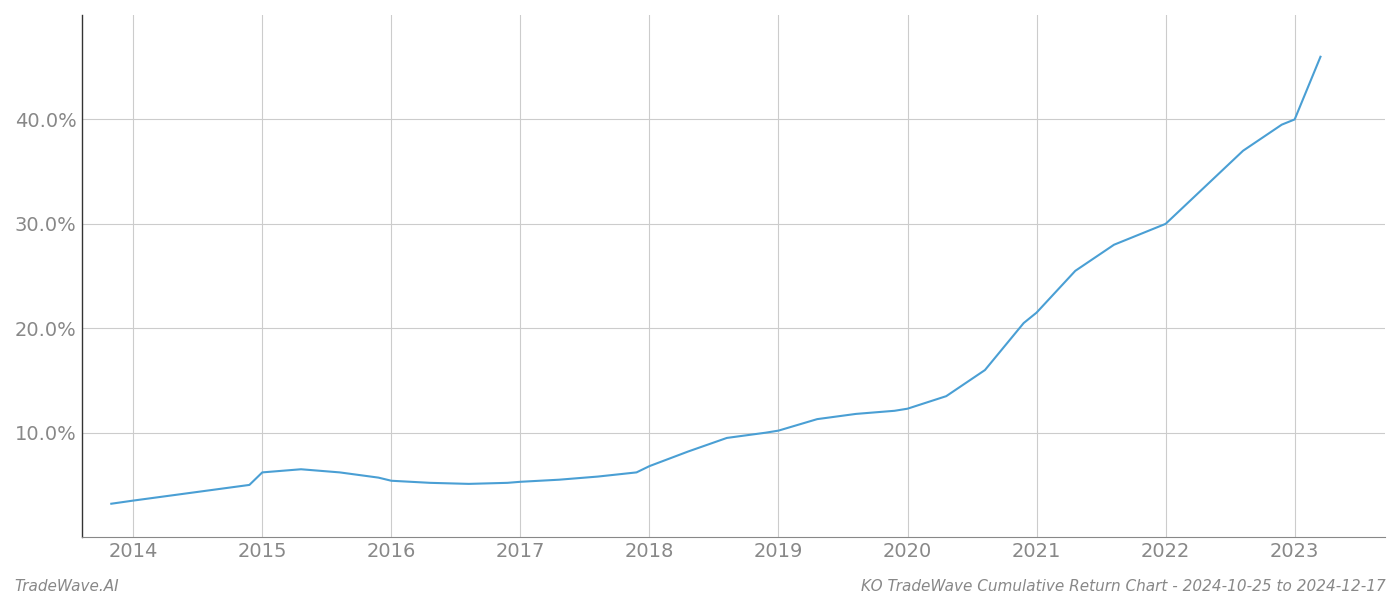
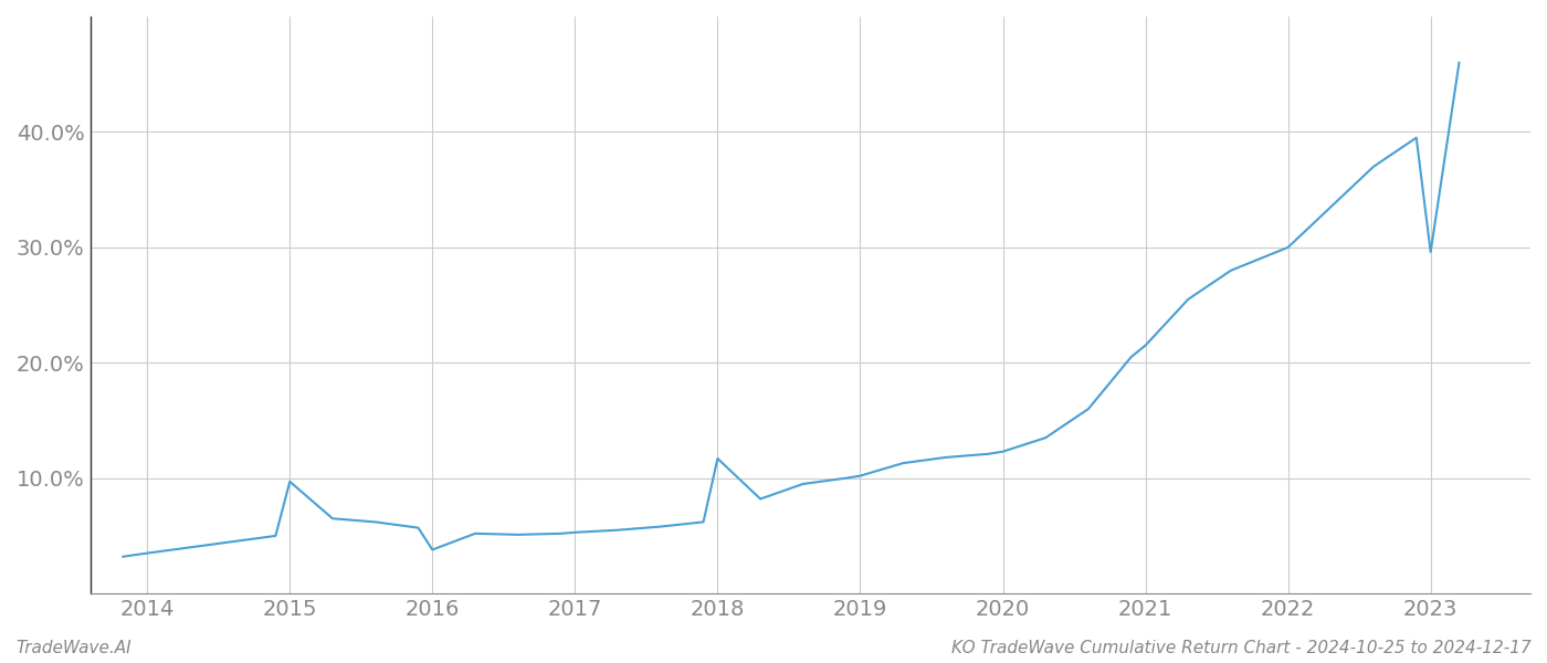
2015: 6.2% -> 9.7%
2016: 5.4% -> 3.8%
2018: 6.8% -> 11.7%
2023: 40.0% -> 29.6%
